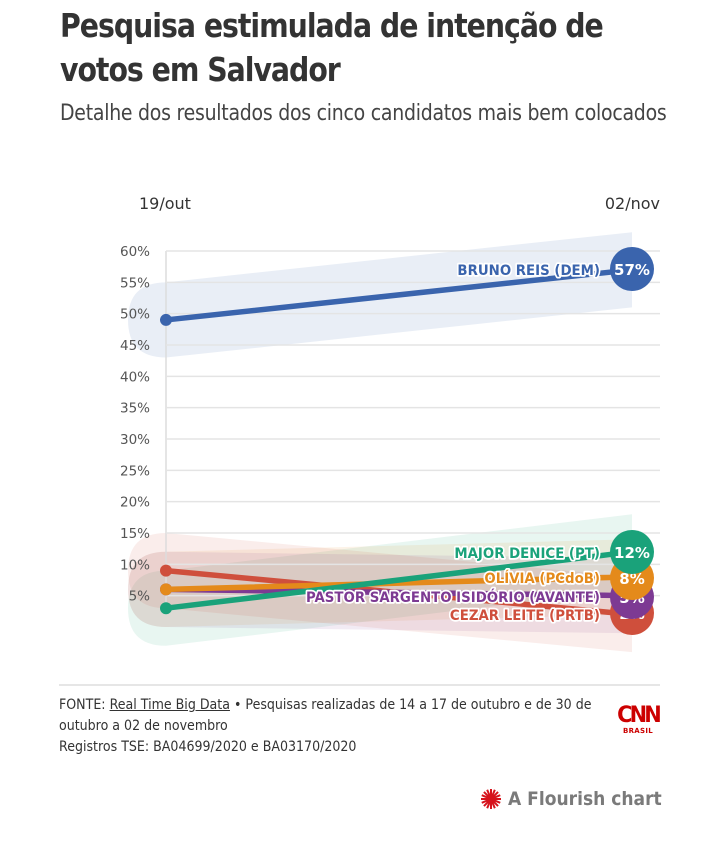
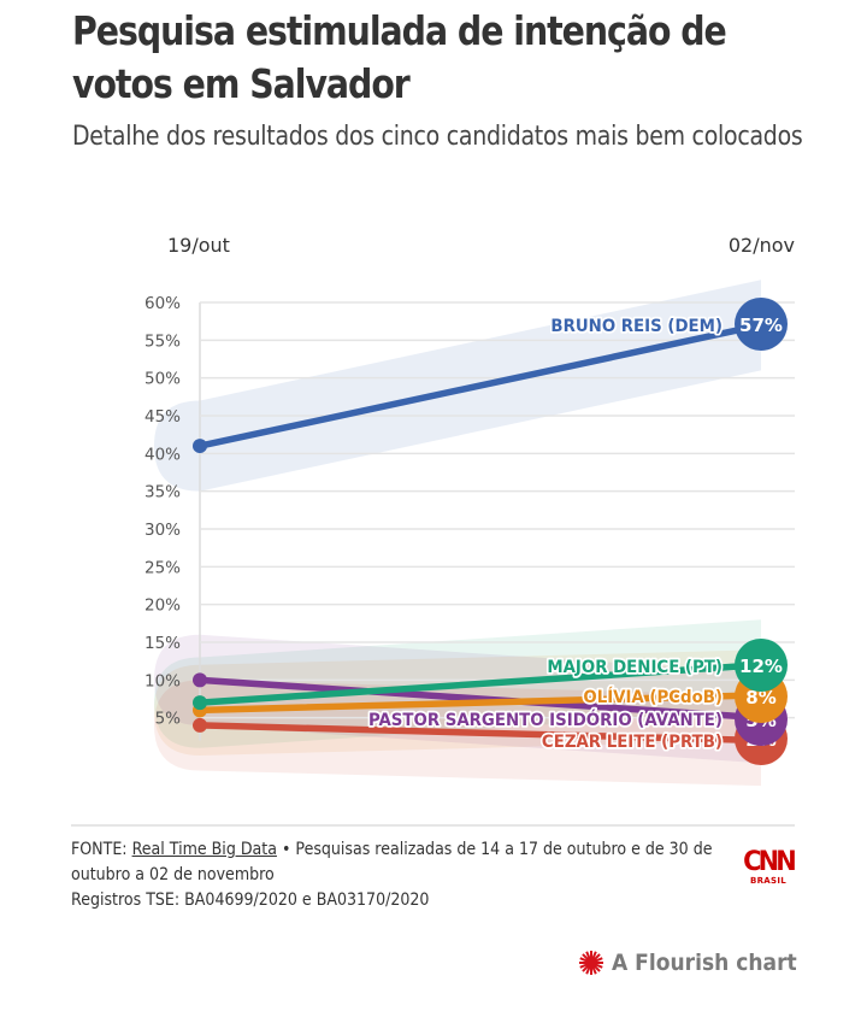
BRUNO REIS (DEM)/19/out: 49% -> 41%
MAJOR DENICE (PT)/19/out: 3% -> 7%
PASTOR SARGENTO ISIDÓRIO (AVANTE)/19/out: 6% -> 10%
CEZAR LEITE (PRTB)/19/out: 9% -> 4%
